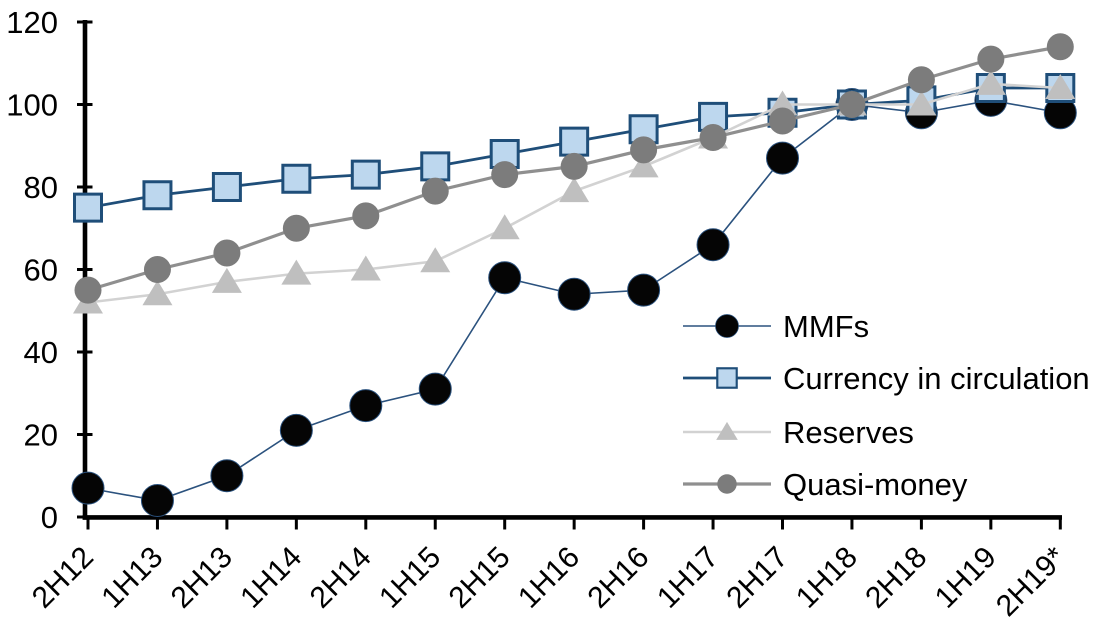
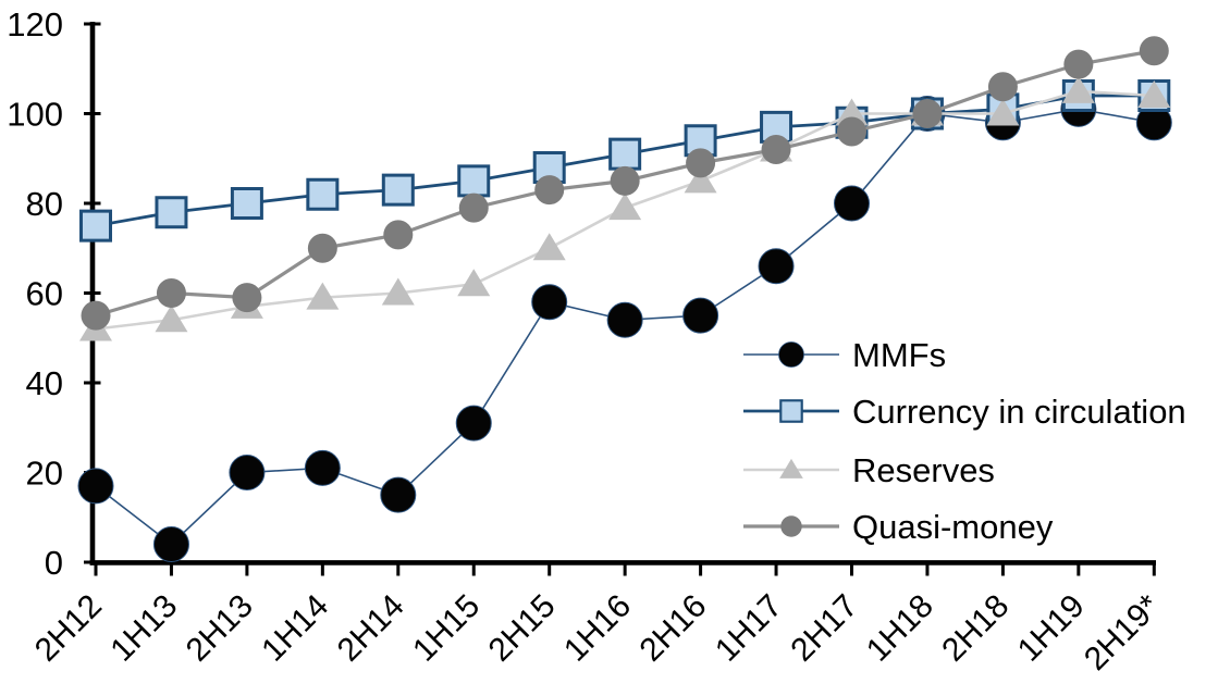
MMFs/2H12: 7 -> 17
MMFs/2H13: 10 -> 20
Quasi-money/2H13: 64 -> 59
MMFs/2H14: 27 -> 15
MMFs/2H17: 87 -> 80
